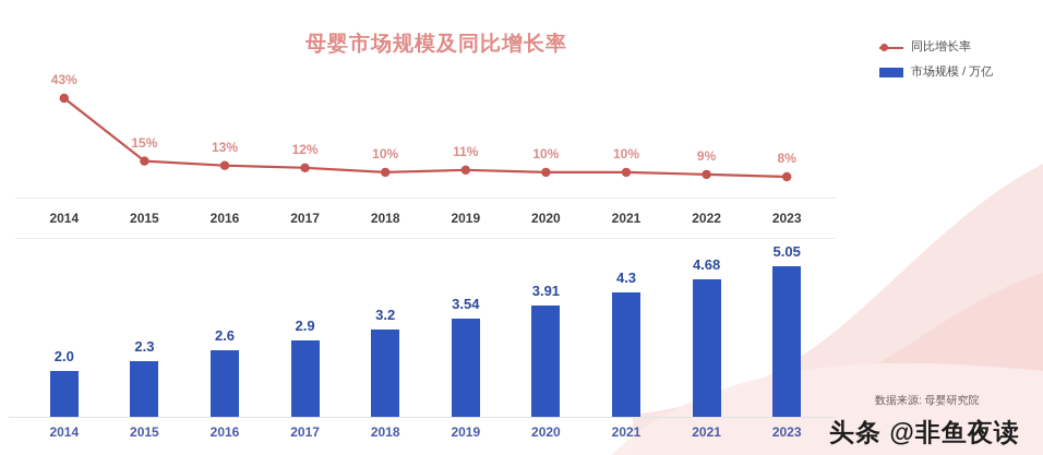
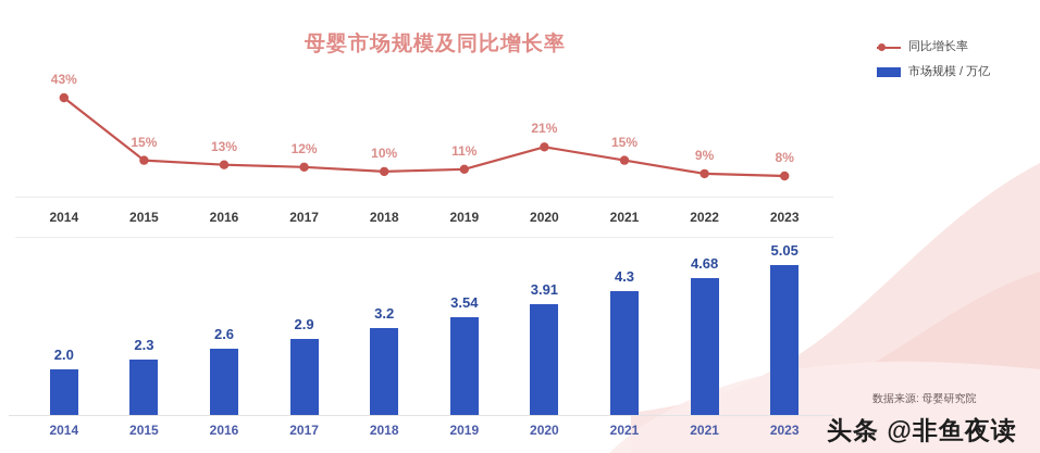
2020: 10% -> 21%
2021: 10% -> 15%
